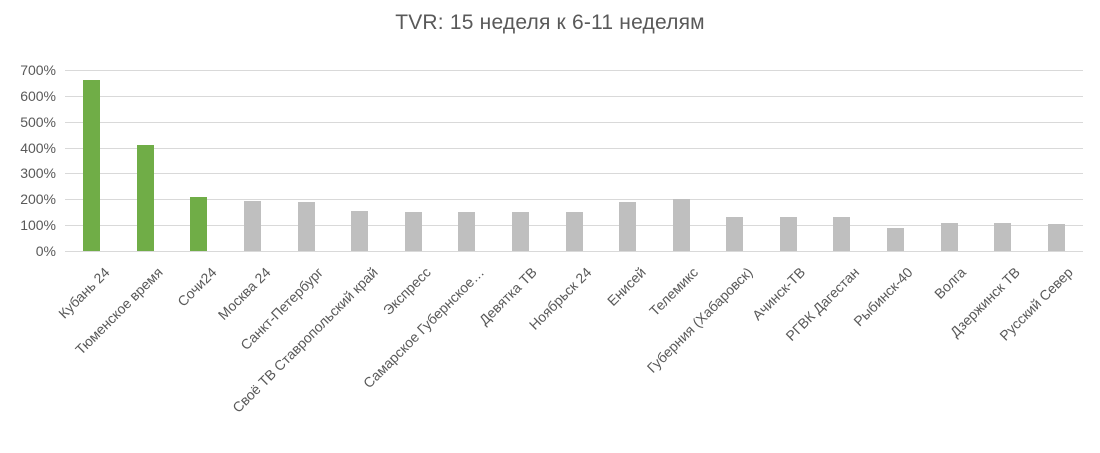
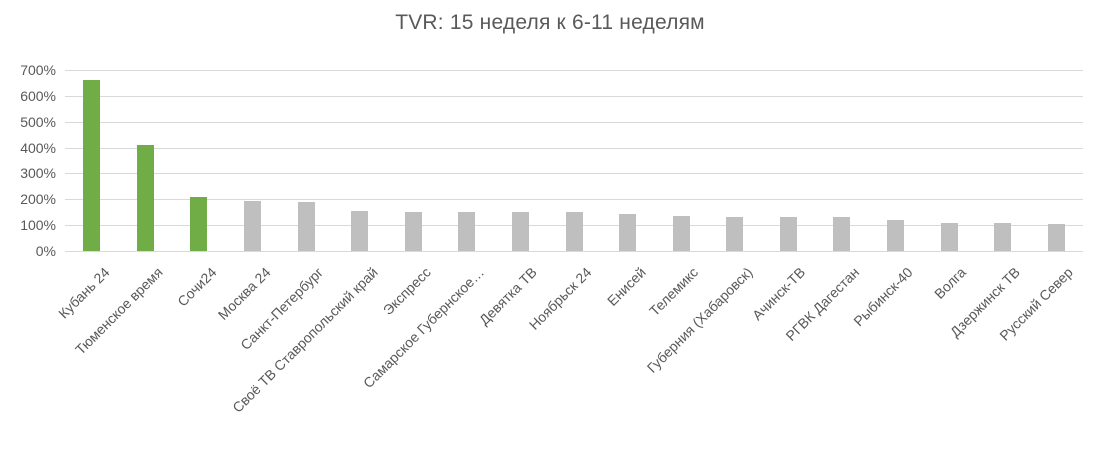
Енисей: 190% -> 140%
Телемикс: 200% -> 140%
Рыбинск-40: 90% -> 120%
